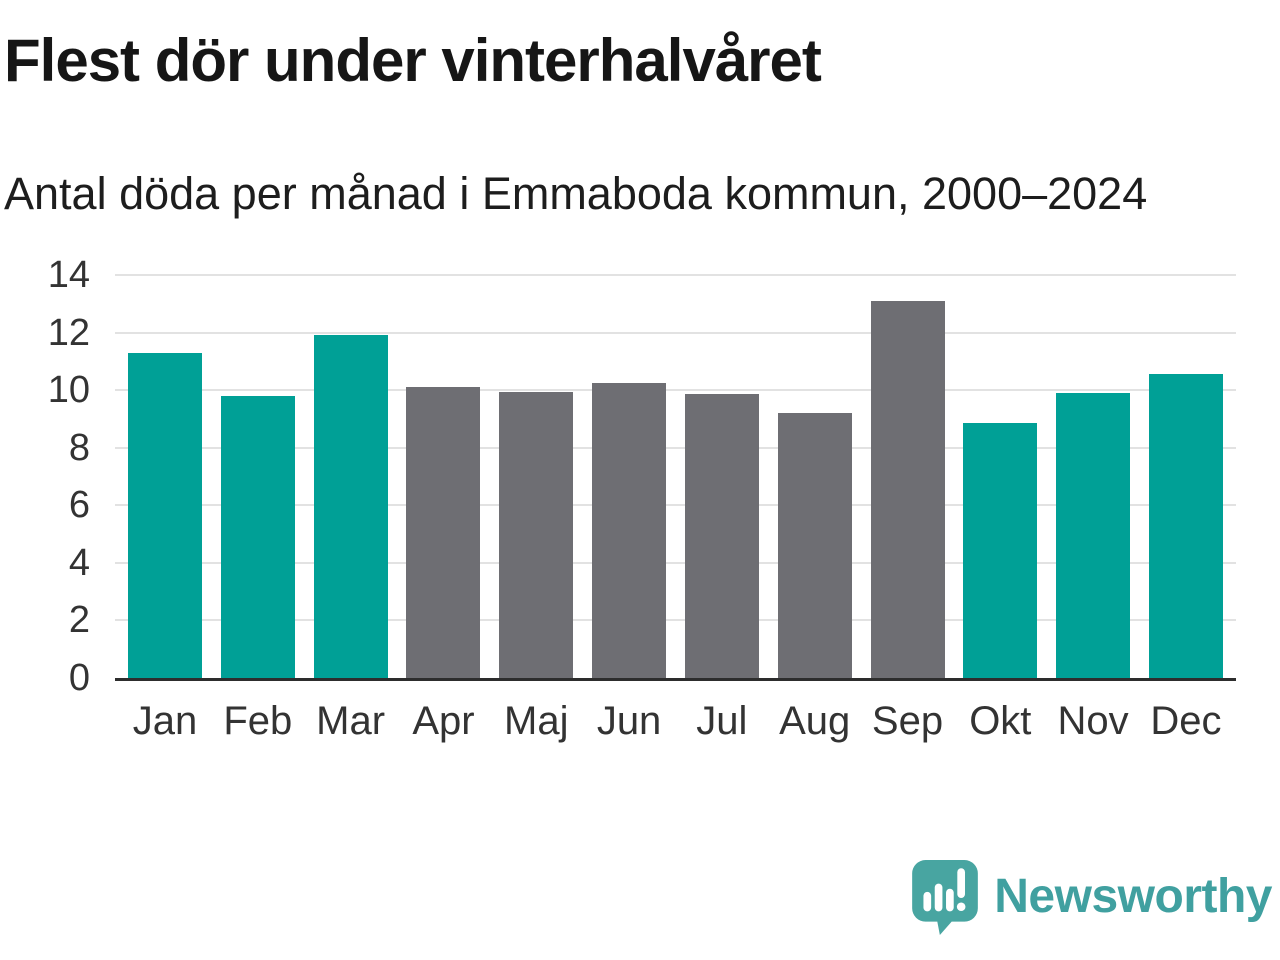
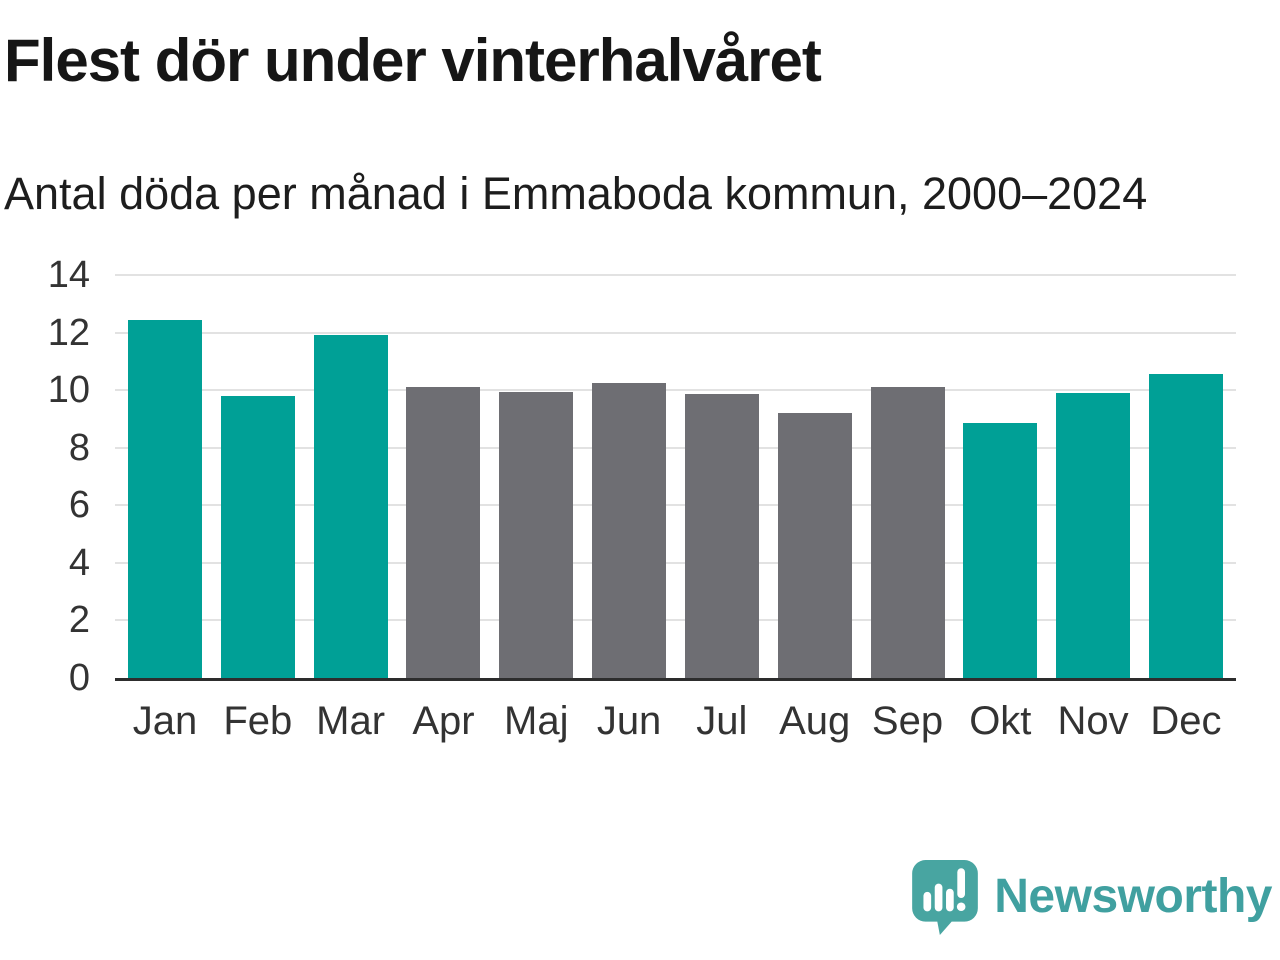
Jan: 11.3 -> 12.4
Sep: 13.1 -> 10.1
